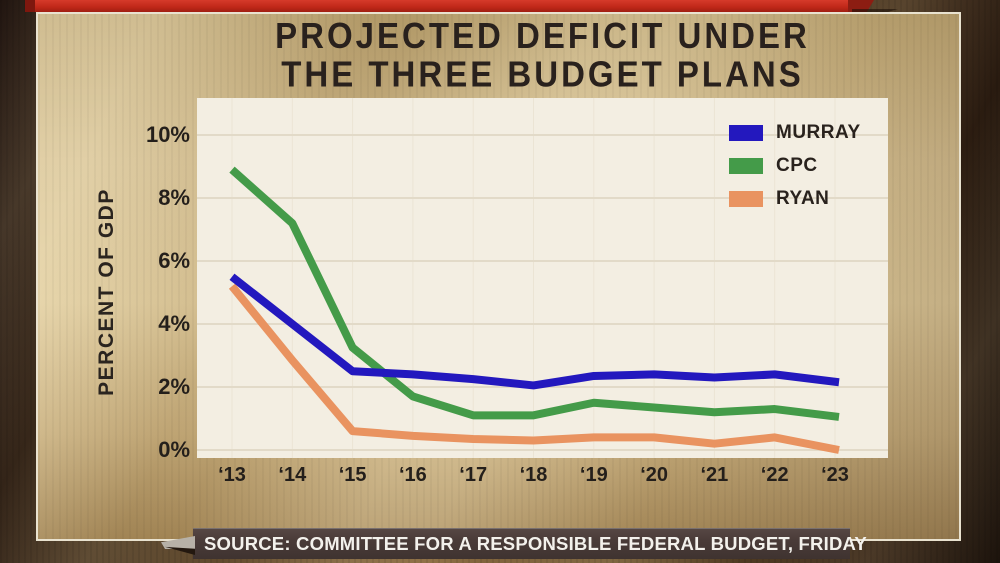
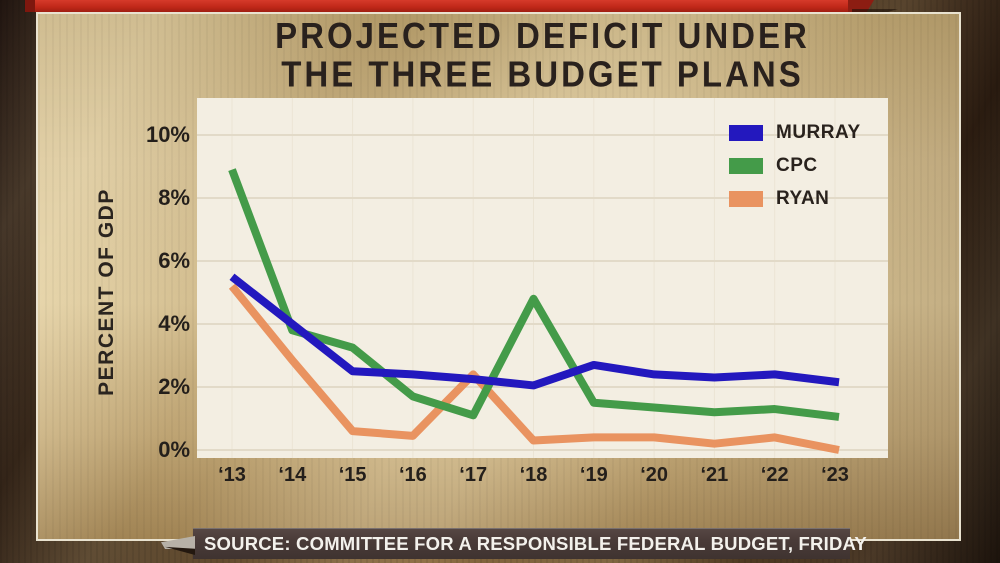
CPC/‘14: 7.2% -> 3.8%
RYAN/‘17: 0.3% -> 2.4%
CPC/‘18: 1.1% -> 4.8%
MURRAY/‘19: 2.4% -> 2.7%
